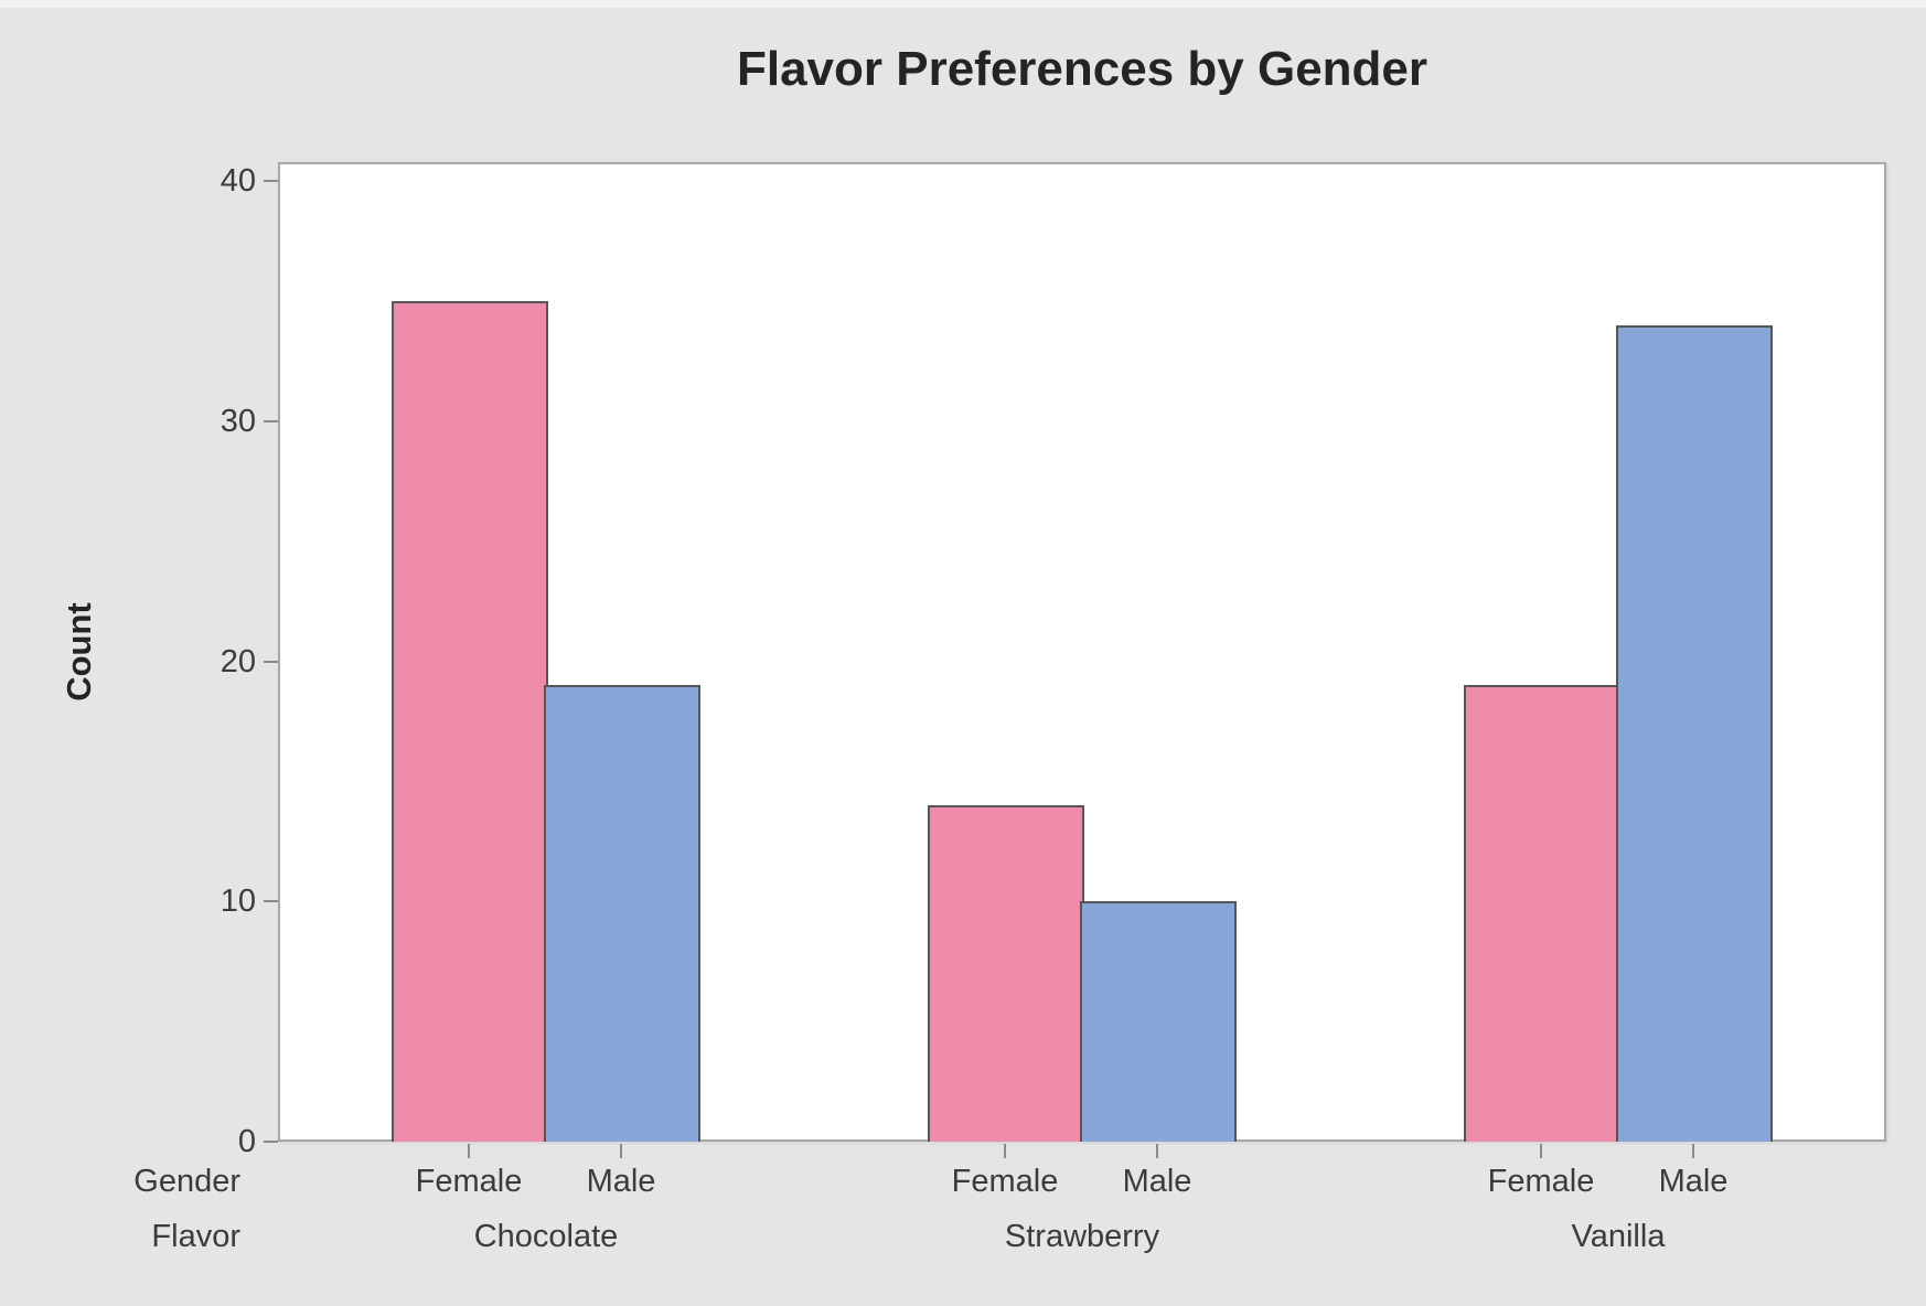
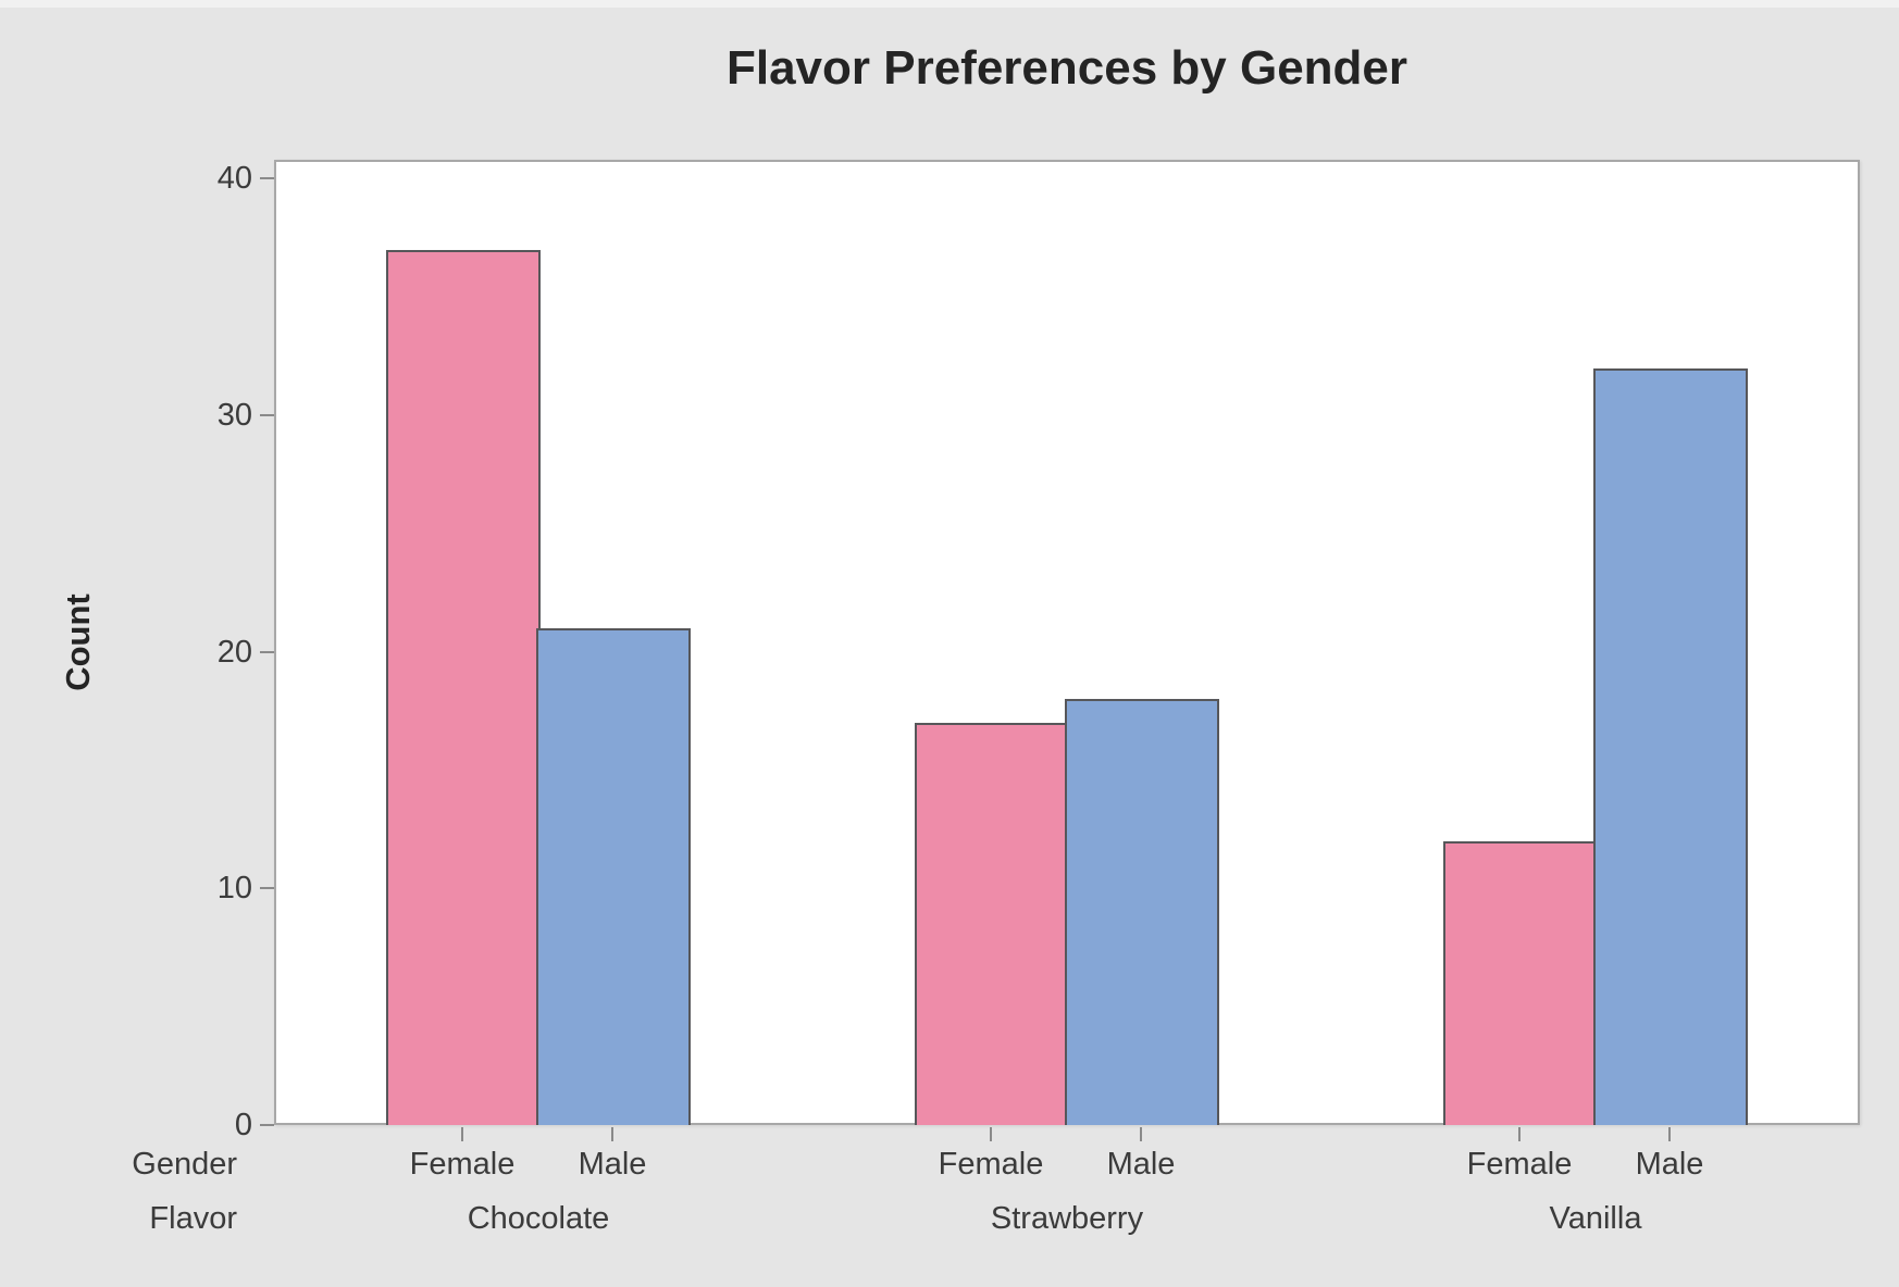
Female/Chocolate: 35 -> 37
Male/Chocolate: 19 -> 21
Female/Strawberry: 14 -> 17
Male/Strawberry: 10 -> 18
Female/Vanilla: 19 -> 12
Male/Vanilla: 34 -> 32
